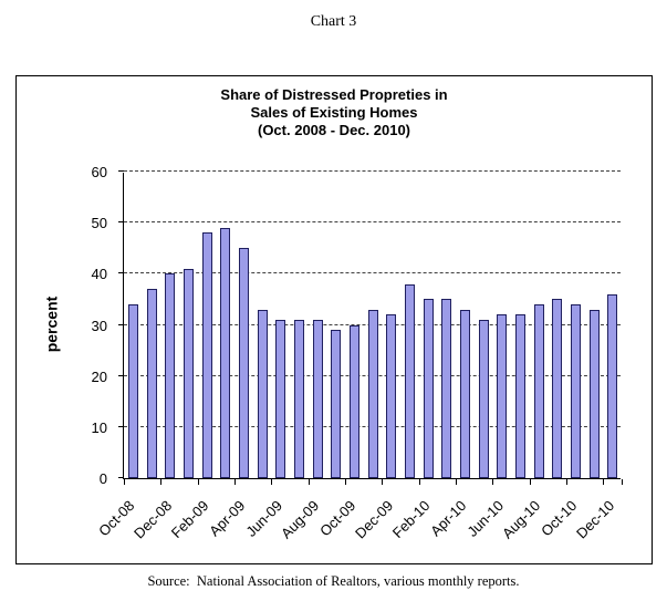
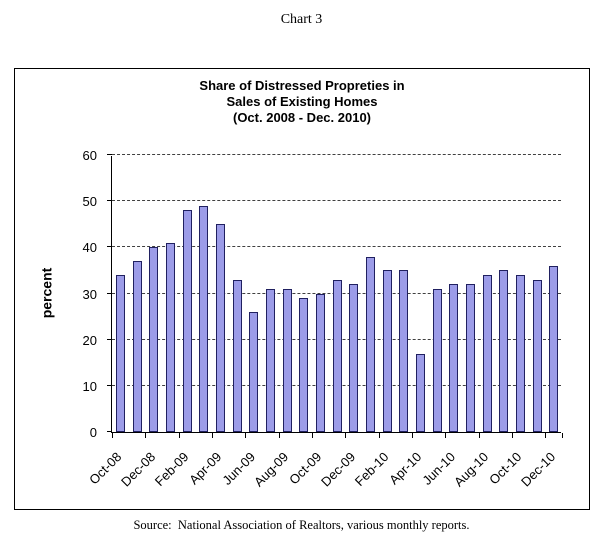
Jun-09: 31 -> 26
Apr-10: 33 -> 17
